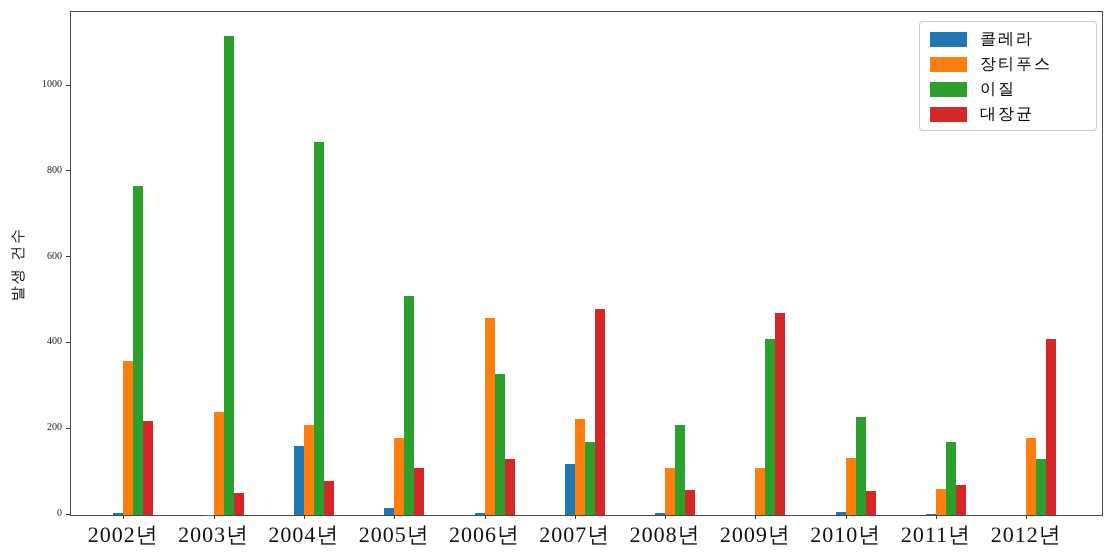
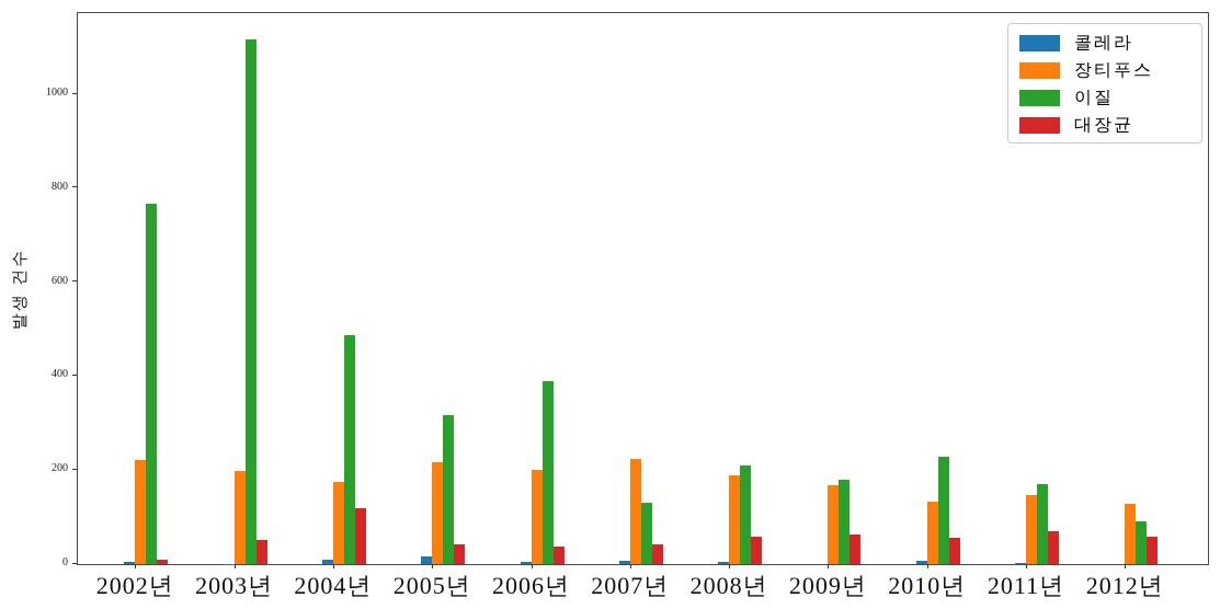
장티푸스/2002년: 360 -> 220
대장균/2002년: 220 -> 10
장티푸스/2003년: 240 -> 200
콜레라/2004년: 160 -> 10
장티푸스/2004년: 210 -> 170
이질/2004년: 870 -> 490
대장균/2004년: 80 -> 120
장티푸스/2005년: 180 -> 220
이질/2005년: 510 -> 320
대장균/2005년: 110 -> 40
장티푸스/2006년: 460 -> 200
이질/2006년: 330 -> 390
대장균/2006년: 130 -> 40
콜레라/2007년: 120 -> 10
이질/2007년: 170 -> 130
대장균/2007년: 480 -> 40
장티푸스/2008년: 110 -> 190
장티푸스/2009년: 110 -> 170
이질/2009년: 410 -> 180
대장균/2009년: 470 -> 60
장티푸스/2011년: 60 -> 150
장티푸스/2012년: 180 -> 130
이질/2012년: 130 -> 90
대장균/2012년: 410 -> 60
